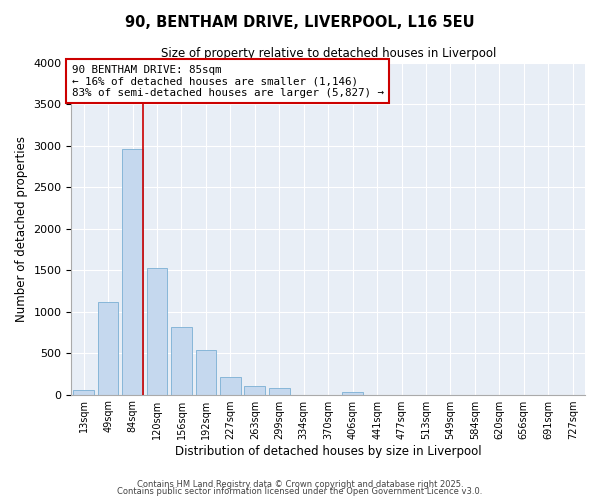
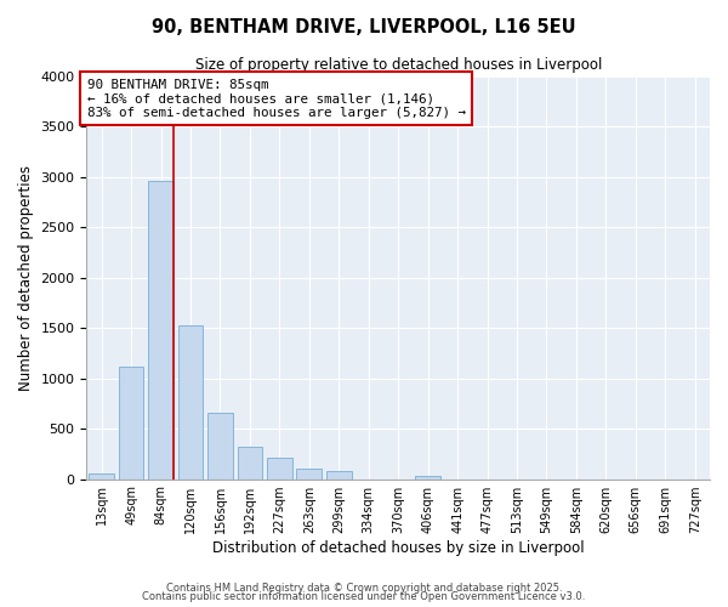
156sqm: 820 -> 660
192sqm: 540 -> 320
